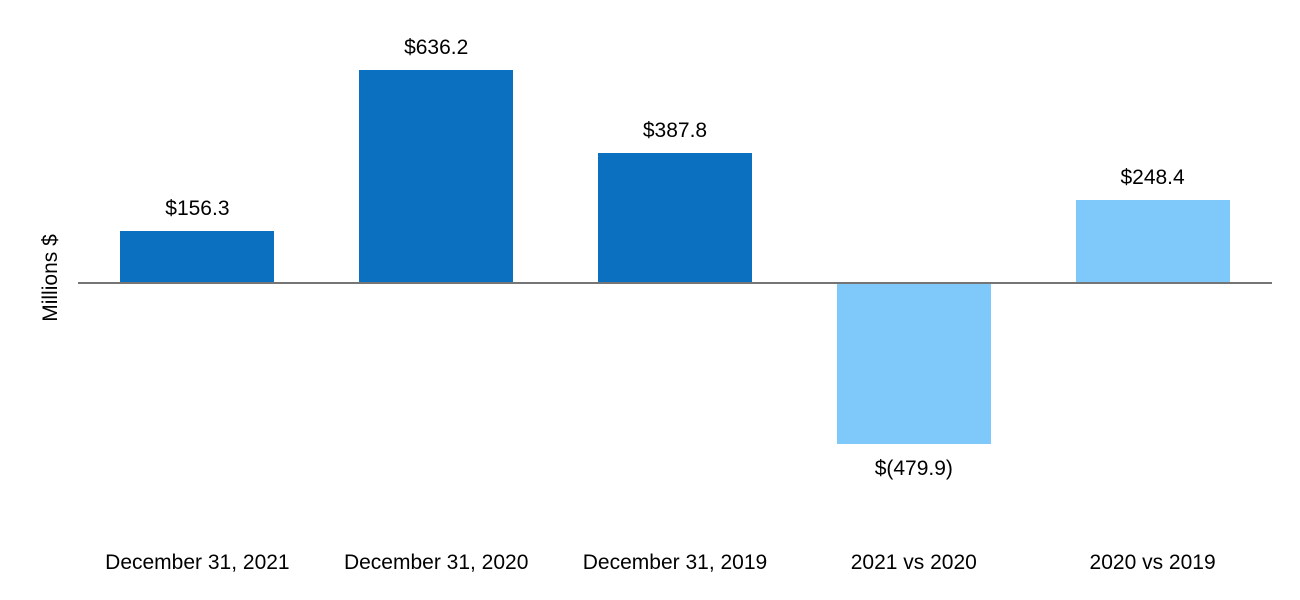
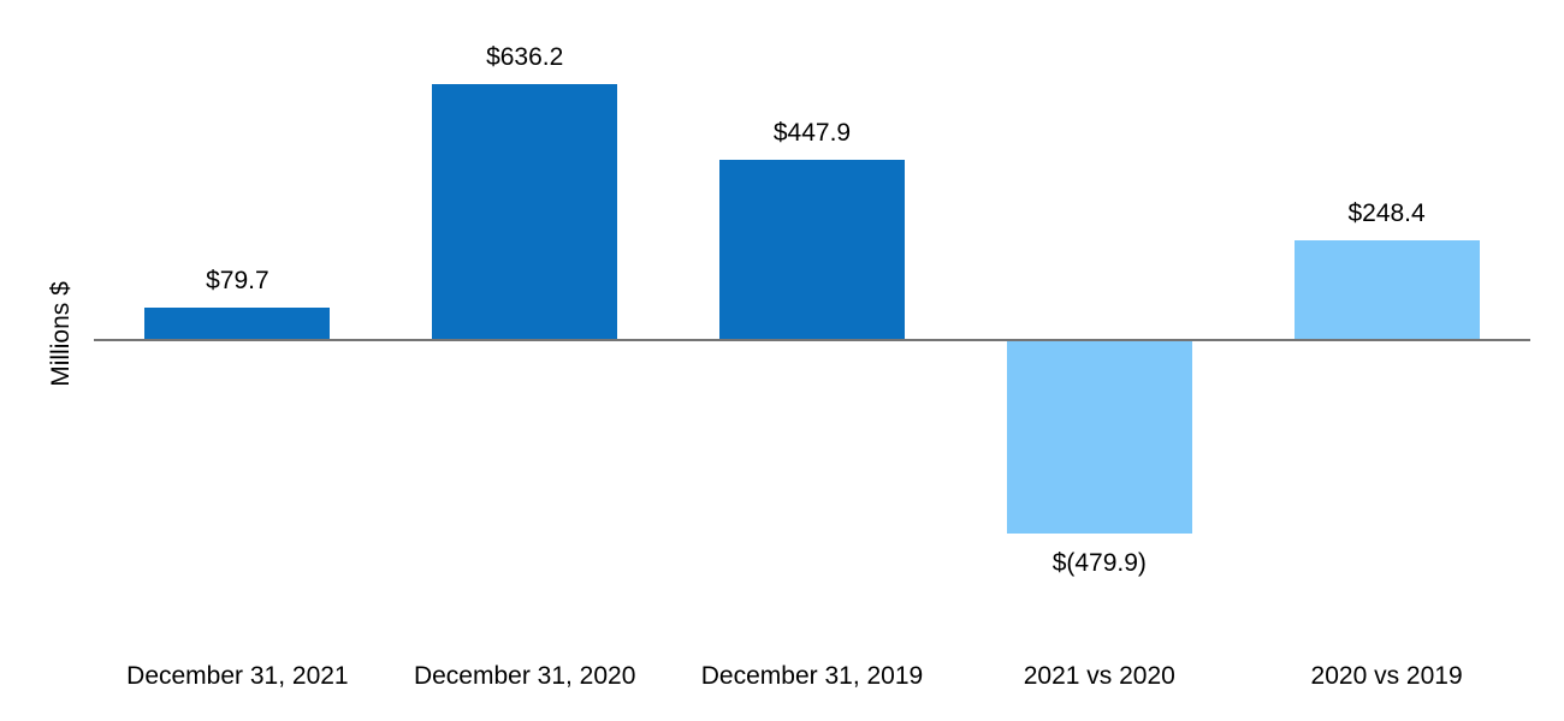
December 31, 2021: $156.3 -> $79.7
December 31, 2019: $387.8 -> $447.9
